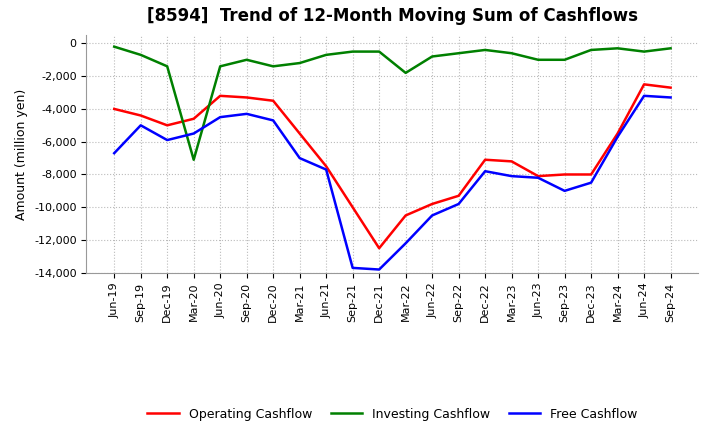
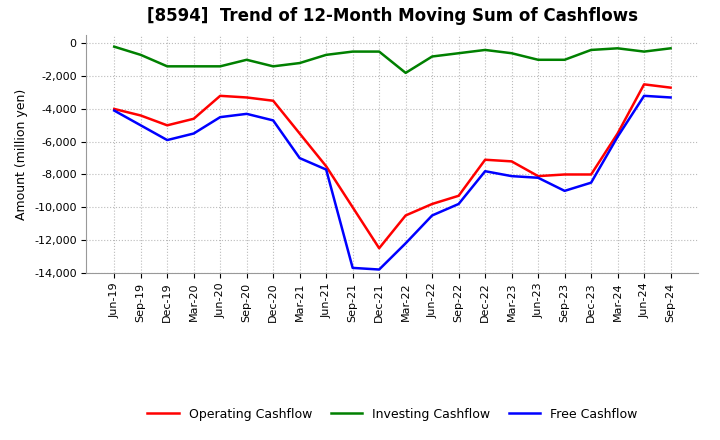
Free Cashflow/Jun-19: -6,700 -> -4,100
Investing Cashflow/Mar-20: -7,100 -> -1,400
